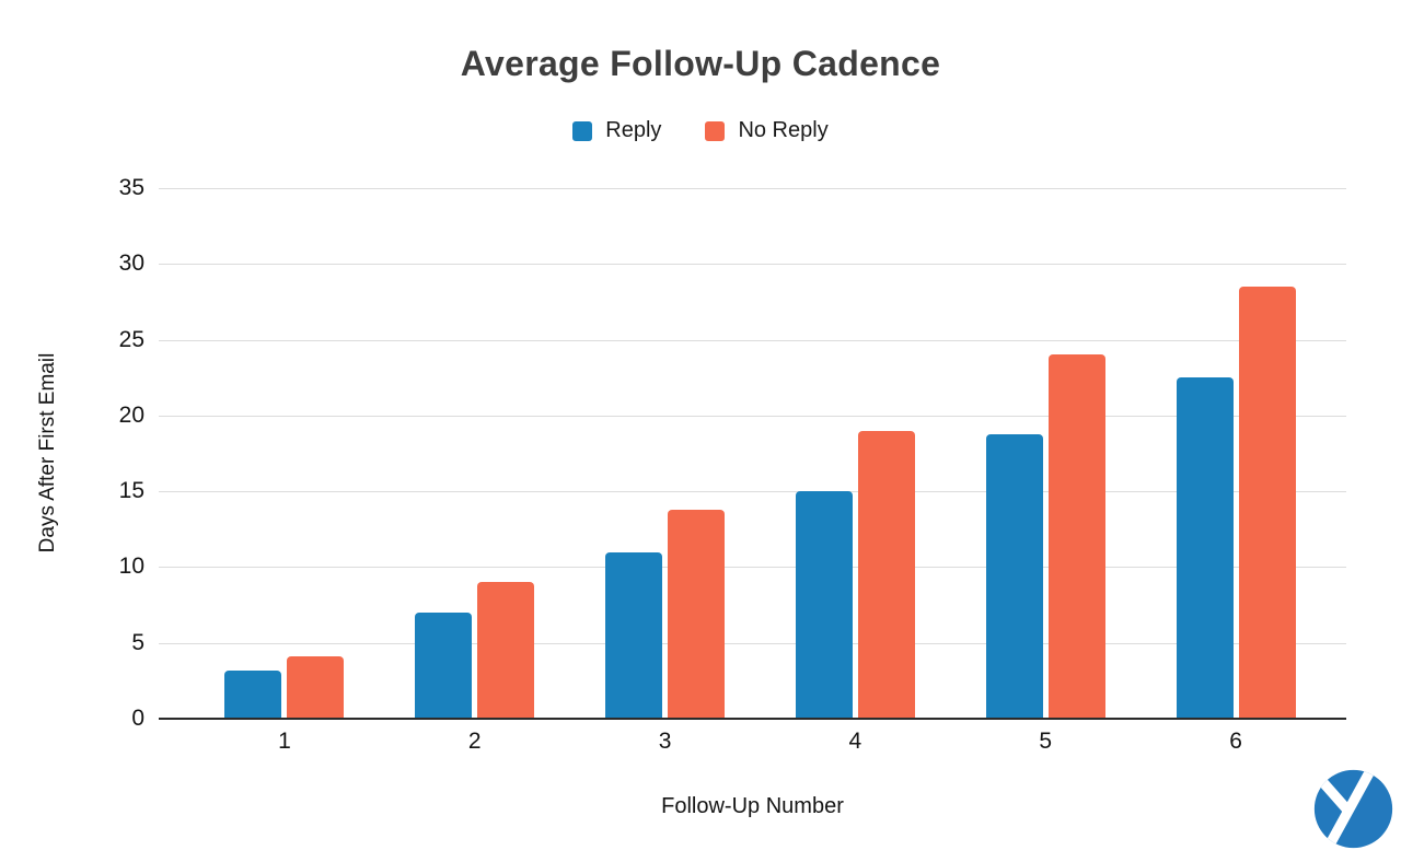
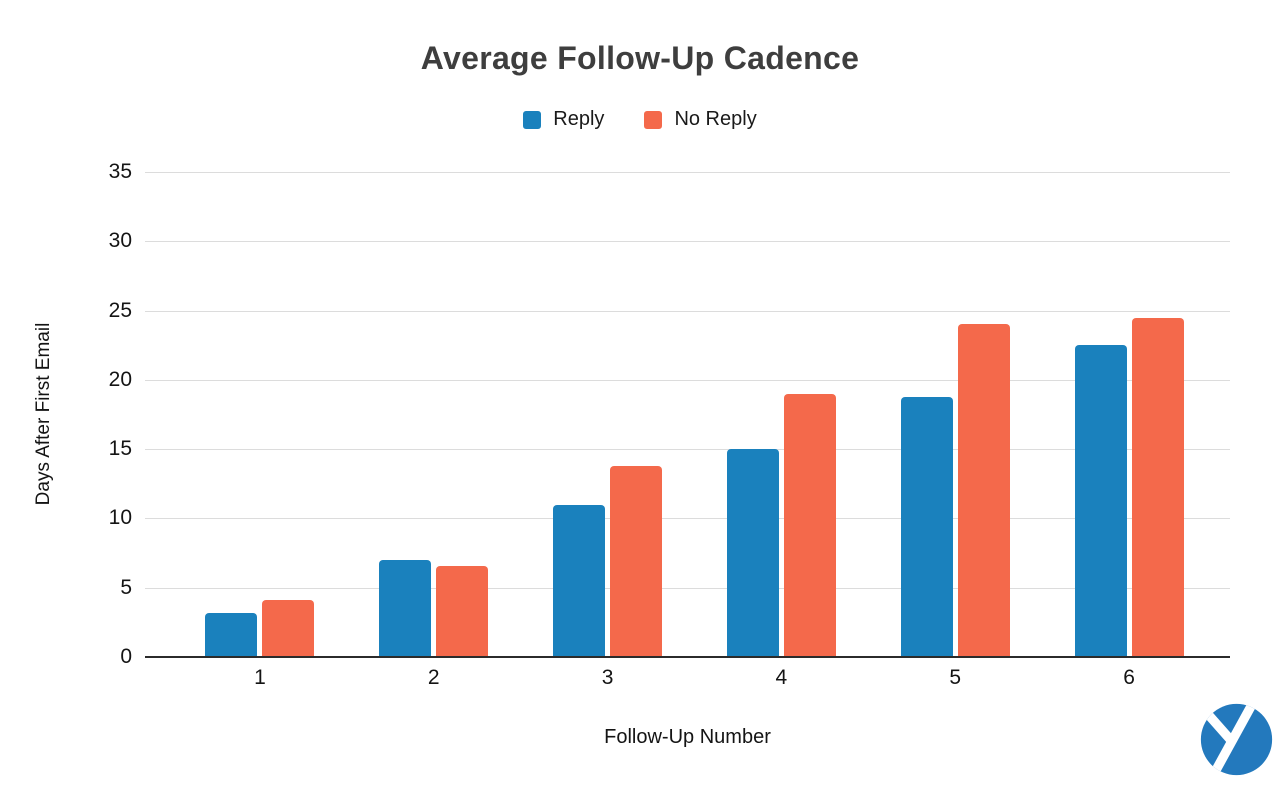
No Reply/2: 9.0 -> 6.6
No Reply/6: 28.5 -> 24.5
